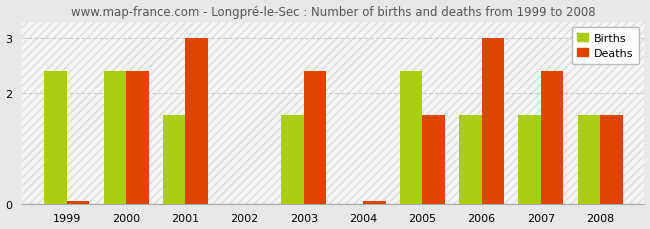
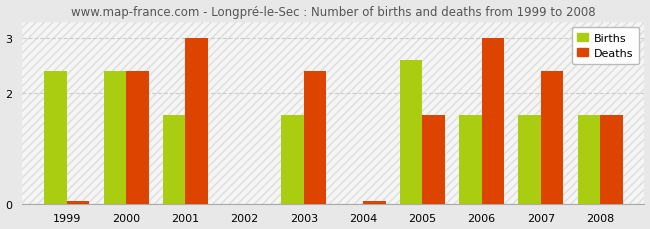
Births/2005: 2.4 -> 2.6
